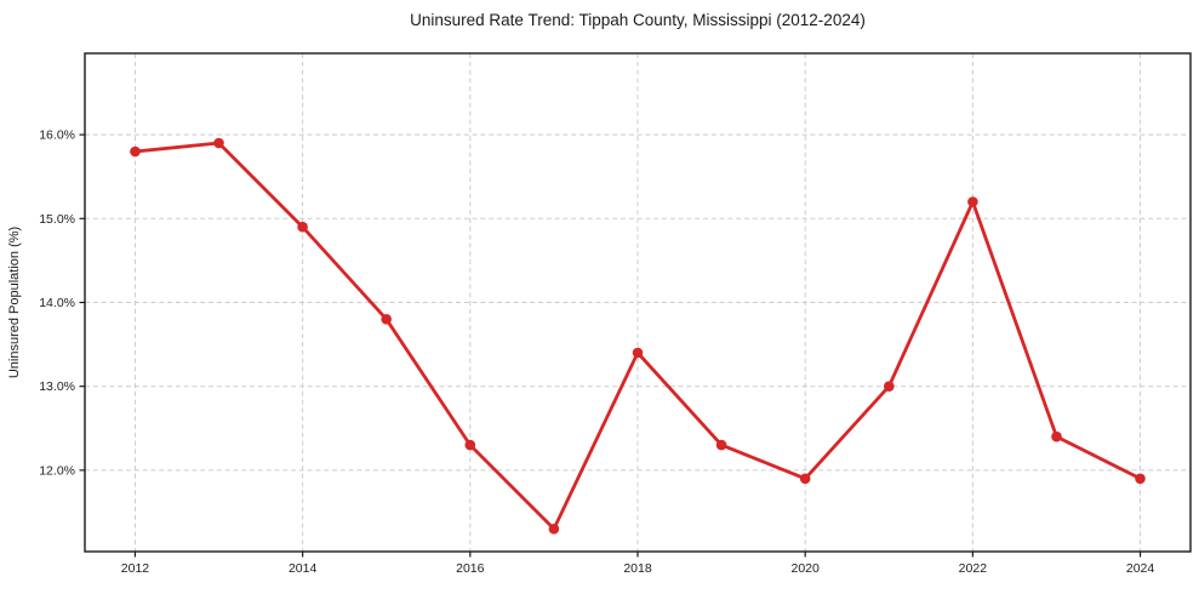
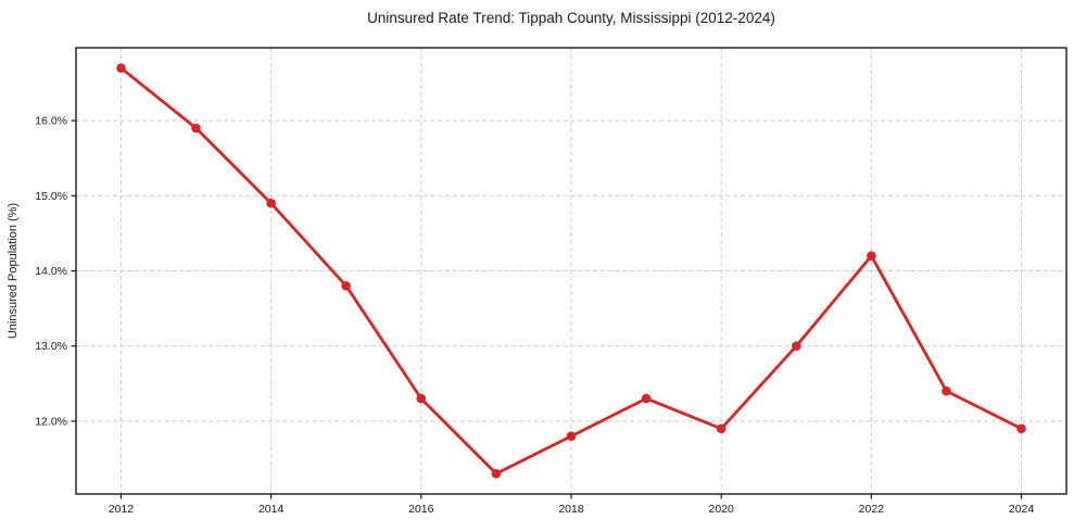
2012: 15.8% -> 16.7%
2018: 13.4% -> 11.8%
2022: 15.2% -> 14.2%
